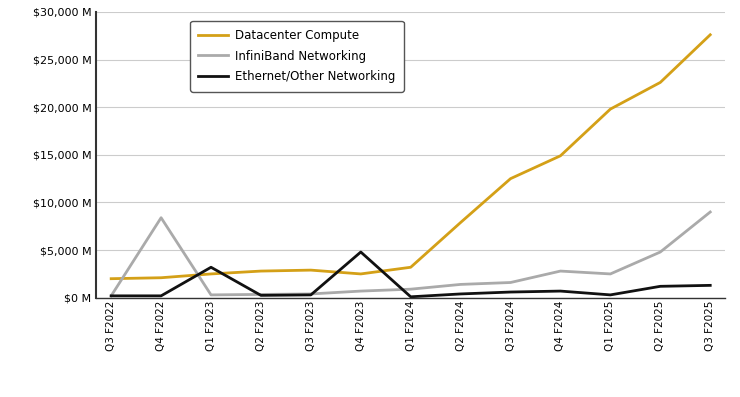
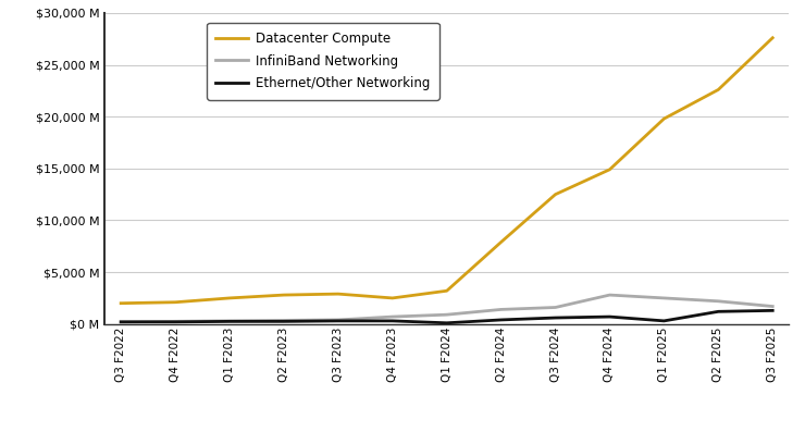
InfiniBand Networking/Q4 F2022: $8,400 M -> $200 M
Ethernet/Other Networking/Q1 F2023: $3,200 M -> $200 M
Ethernet/Other Networking/Q4 F2023: $4,800 M -> $300 M
InfiniBand Networking/Q2 F2025: $4,800 M -> $2,200 M
InfiniBand Networking/Q3 F2025: $9,000 M -> $1,700 M
